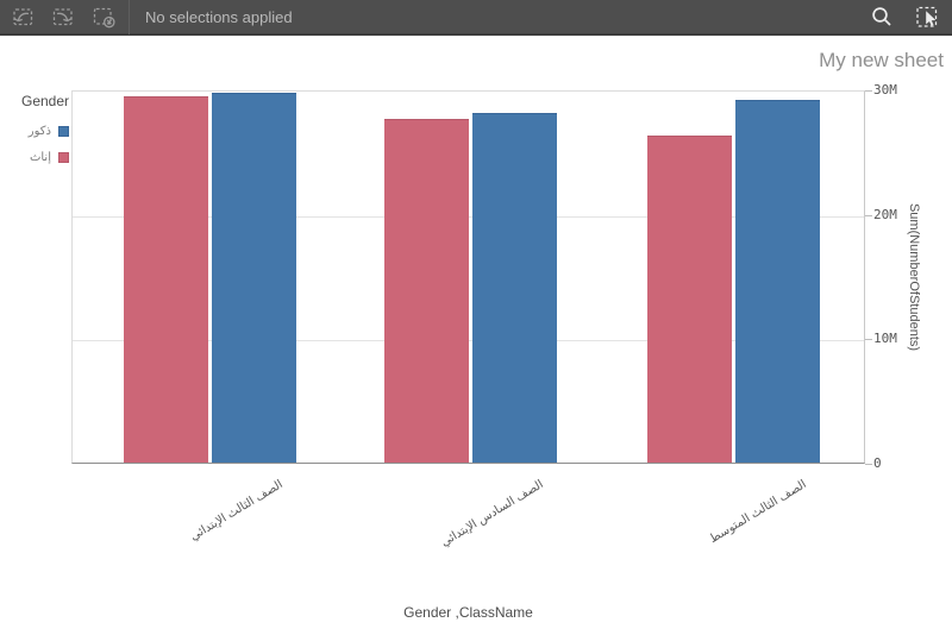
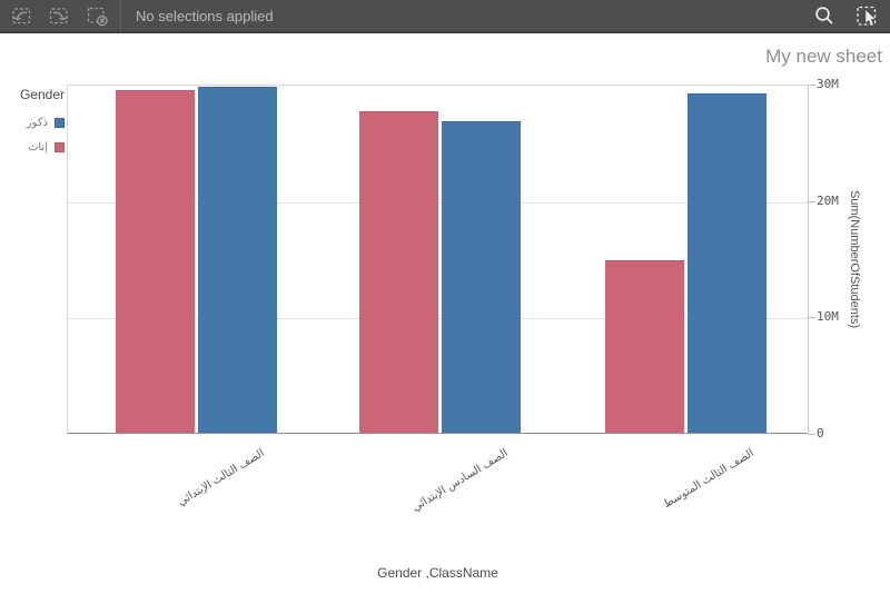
ذكور/الصف السادس الإبتدائي: 28.1M -> 26.8M
إناث/الصف الثالث المتوسط: 26.3M -> 14.8M
